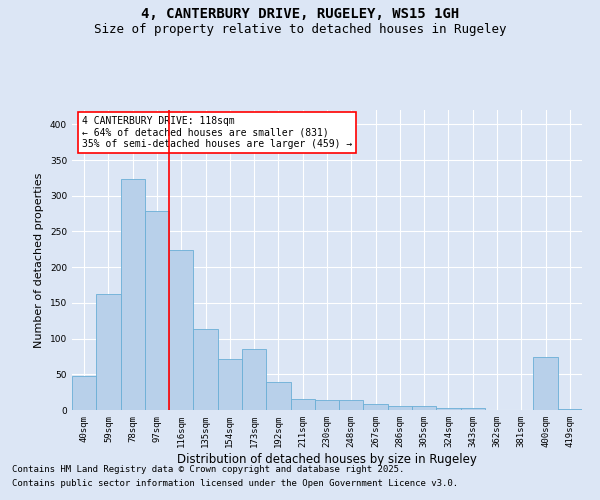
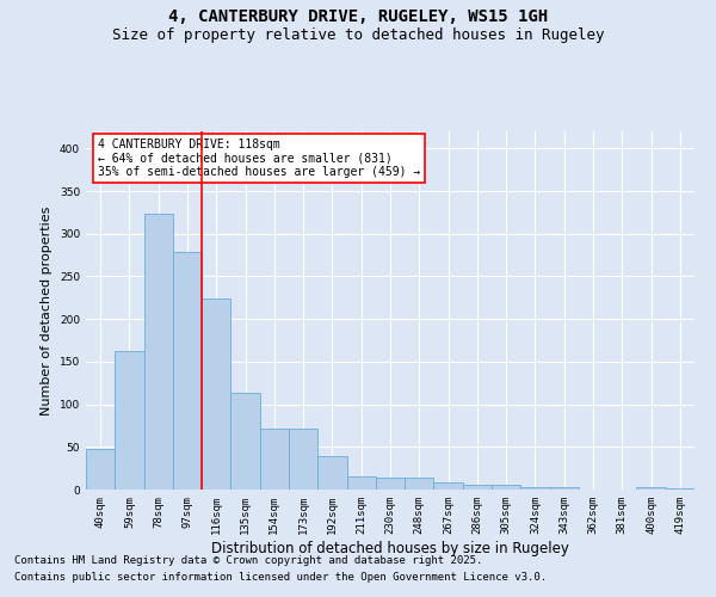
173sqm: 86 -> 72
400sqm: 74 -> 3
